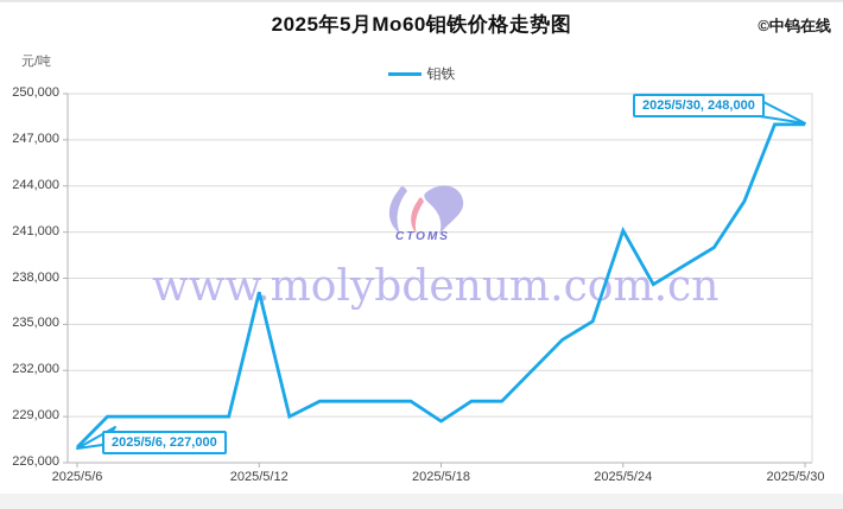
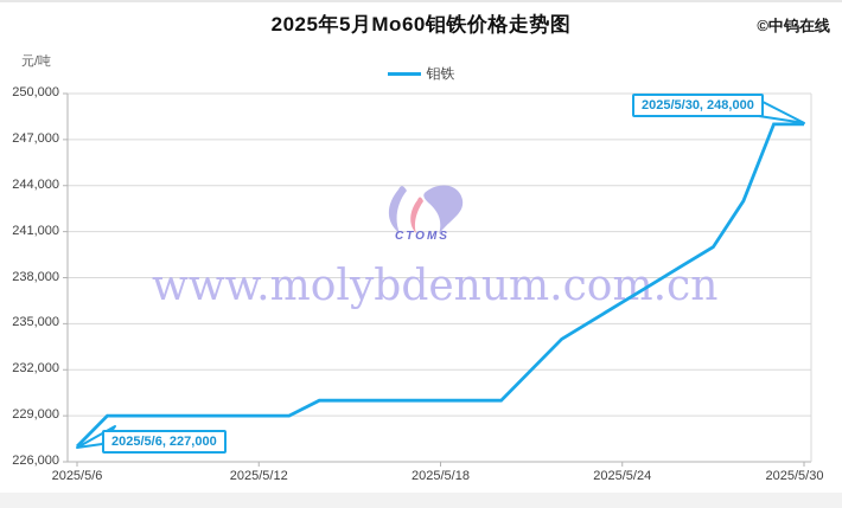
2025/5/12: 237100 -> 229000
2025/5/18: 228700 -> 230000
2025/5/24: 241100 -> 236400
